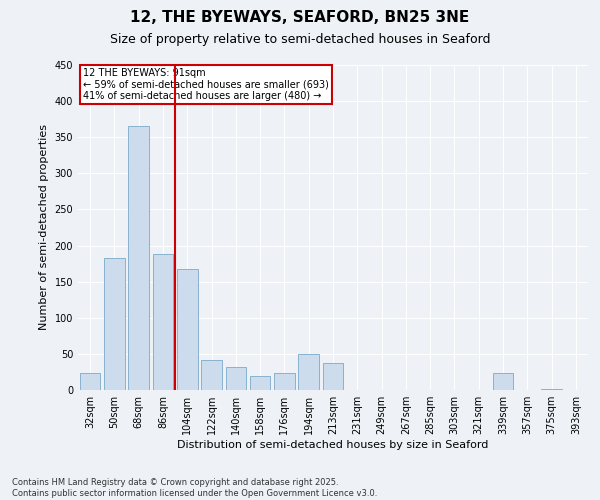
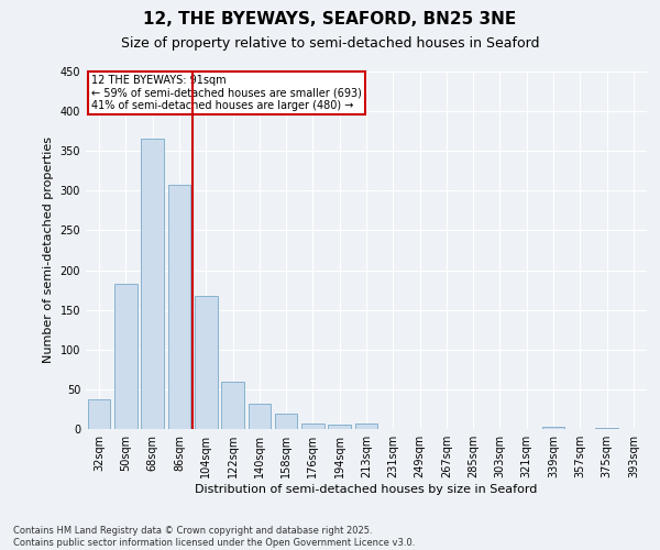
32sqm: 24 -> 38
86sqm: 188 -> 308
122sqm: 42 -> 60
176sqm: 24 -> 7
194sqm: 50 -> 5
213sqm: 38 -> 7
339sqm: 24 -> 3
